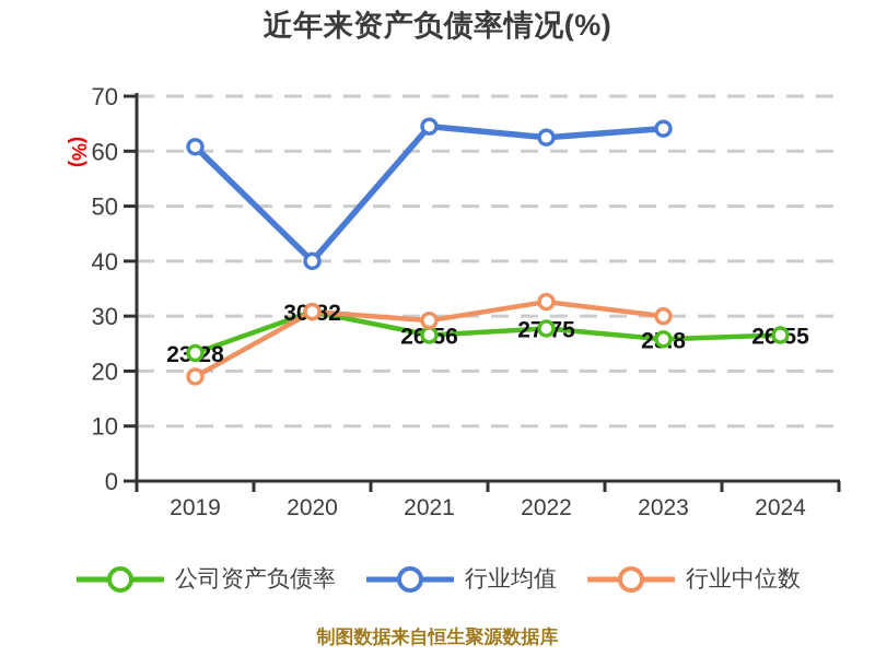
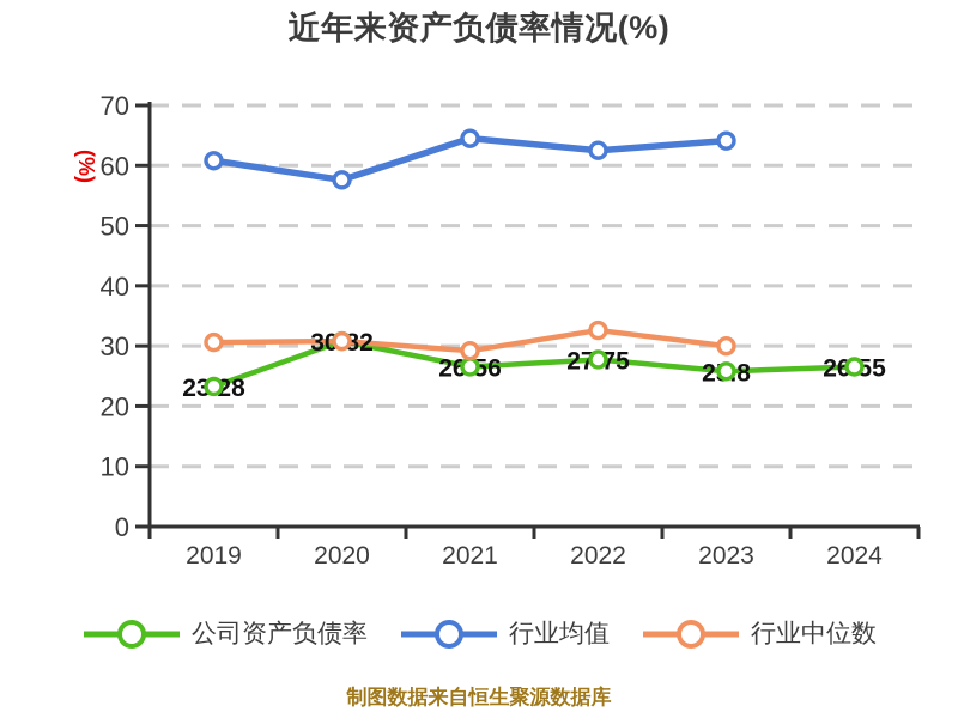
行业中位数/2019: 19 -> 31
行业均值/2020: 40 -> 58
